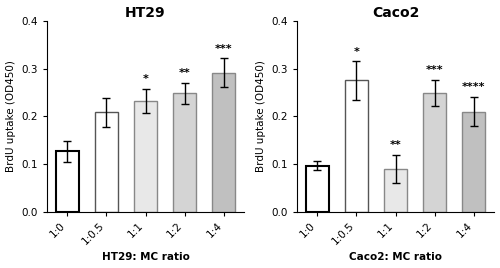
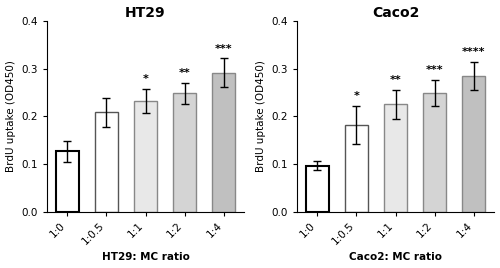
Caco2/1:0.5: 0.275 -> 0.182
Caco2/1:1: 0.090 -> 0.225
Caco2/1:4: 0.210 -> 0.284
